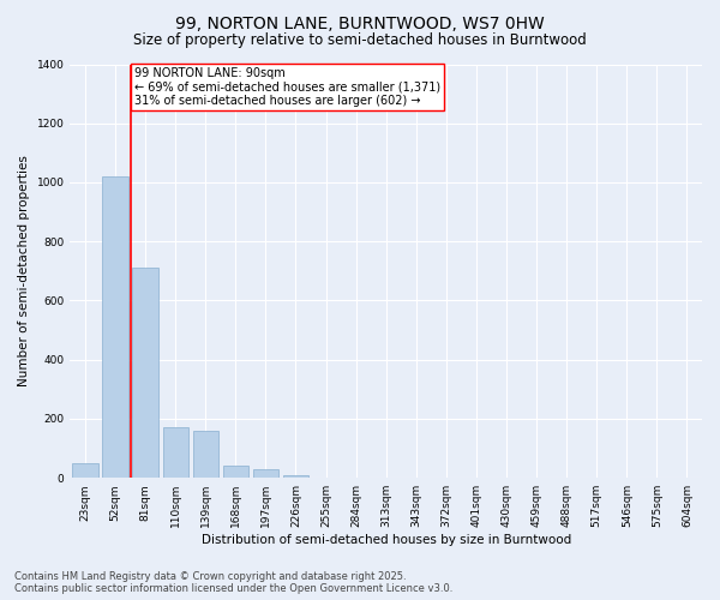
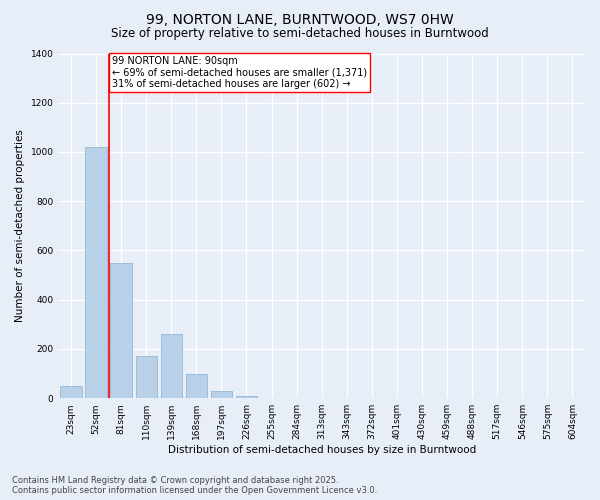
81sqm: 710 -> 550
139sqm: 160 -> 260
168sqm: 40 -> 100
